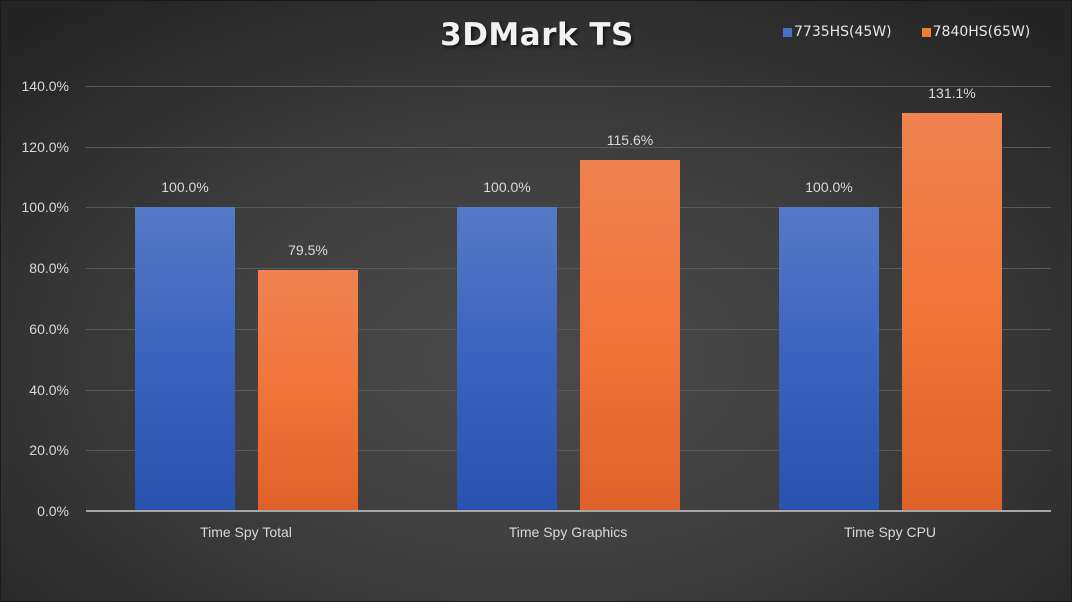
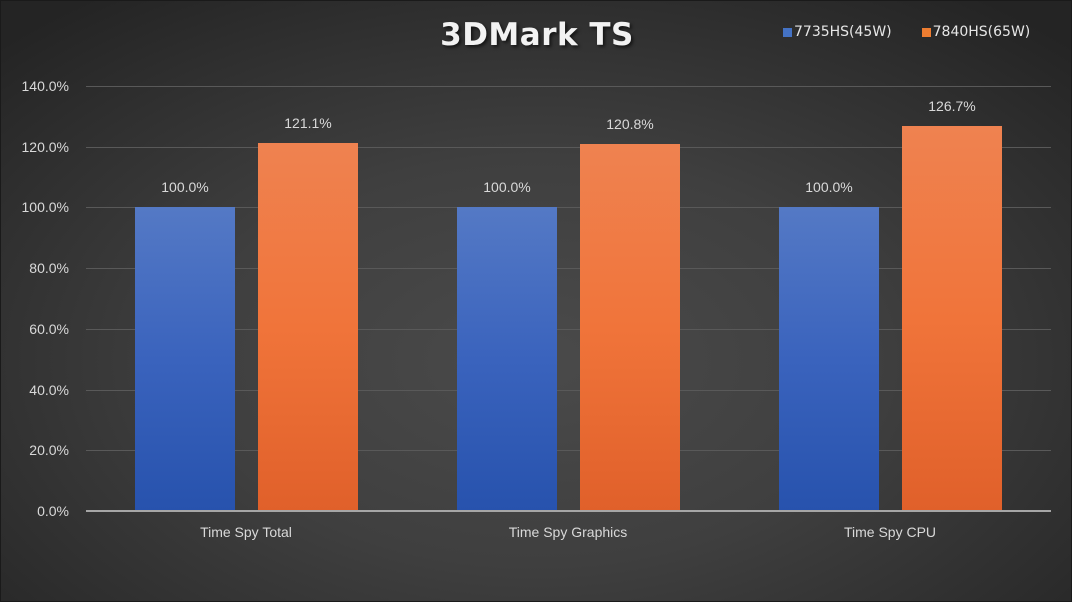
7840HS(65W)/Time Spy Total: 79.5% -> 121.1%
7840HS(65W)/Time Spy Graphics: 115.6% -> 120.8%
7840HS(65W)/Time Spy CPU: 131.1% -> 126.7%
